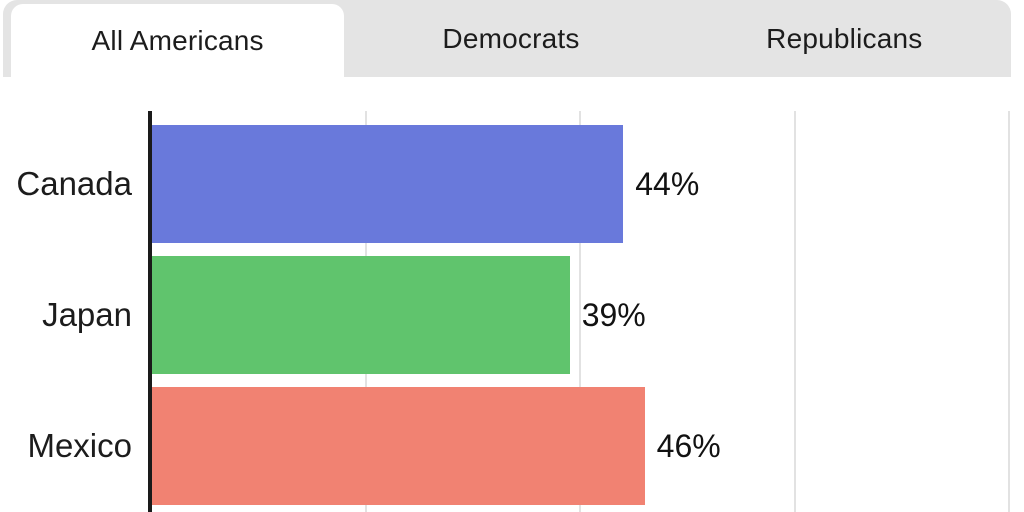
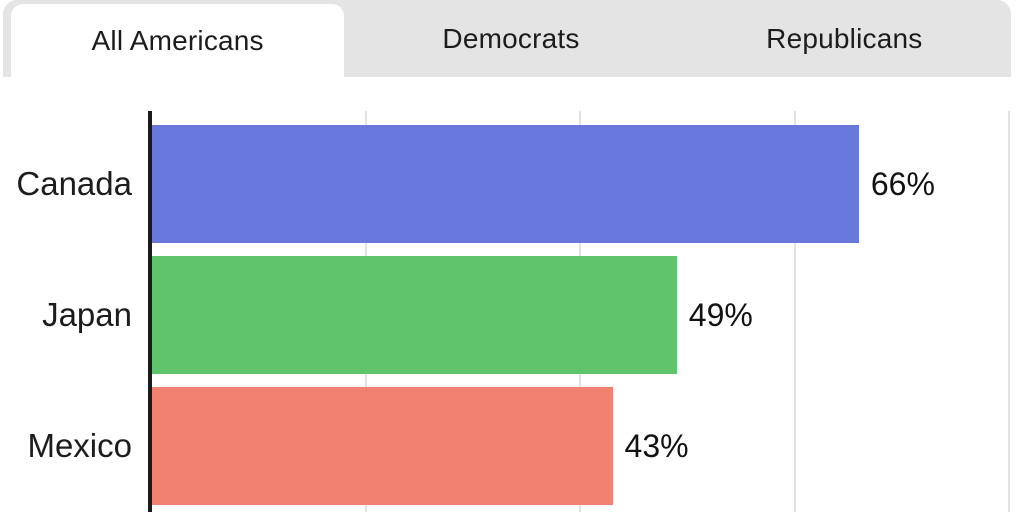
Canada: 44% -> 66%
Japan: 39% -> 49%
Mexico: 46% -> 43%
